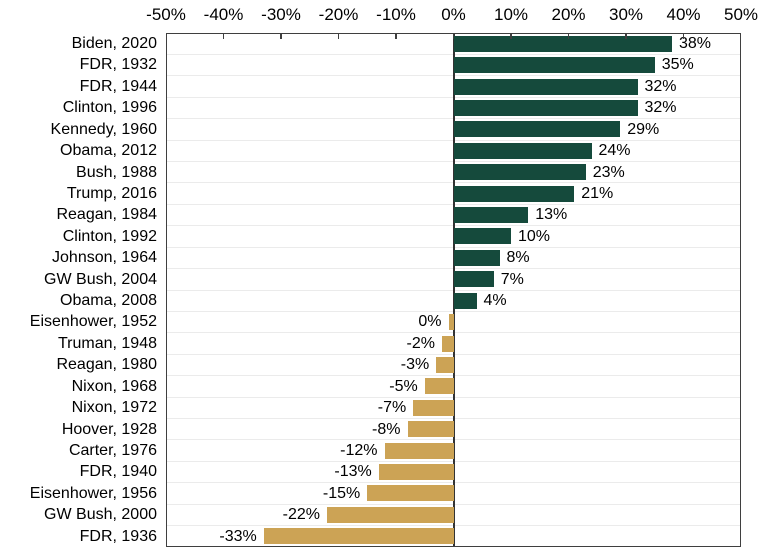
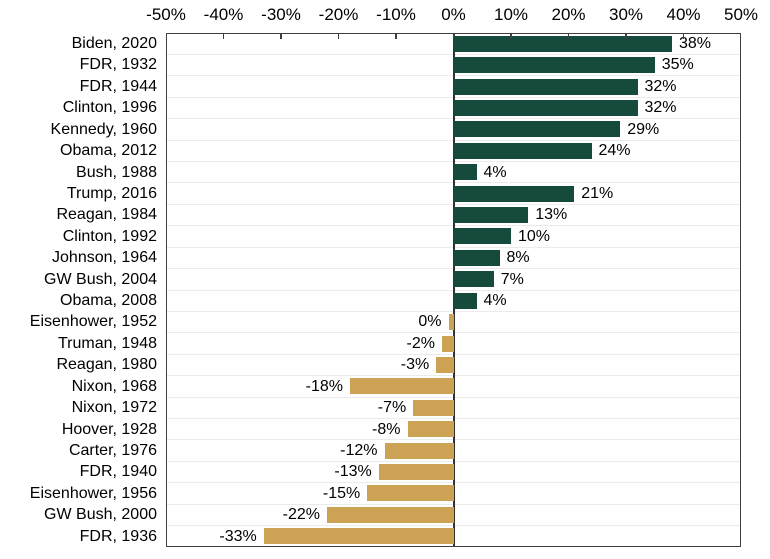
Bush, 1988: 23% -> 4%
Nixon, 1968: -5% -> -18%
